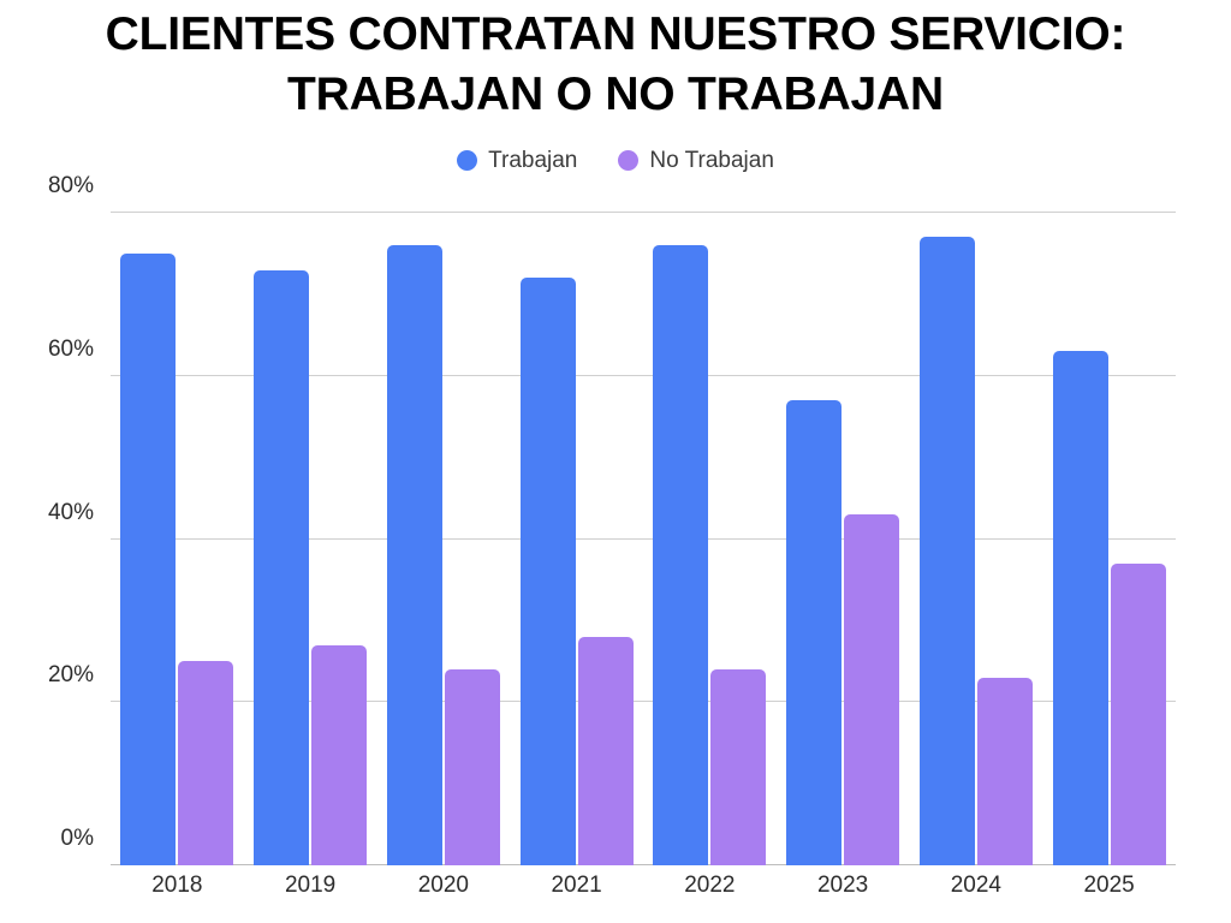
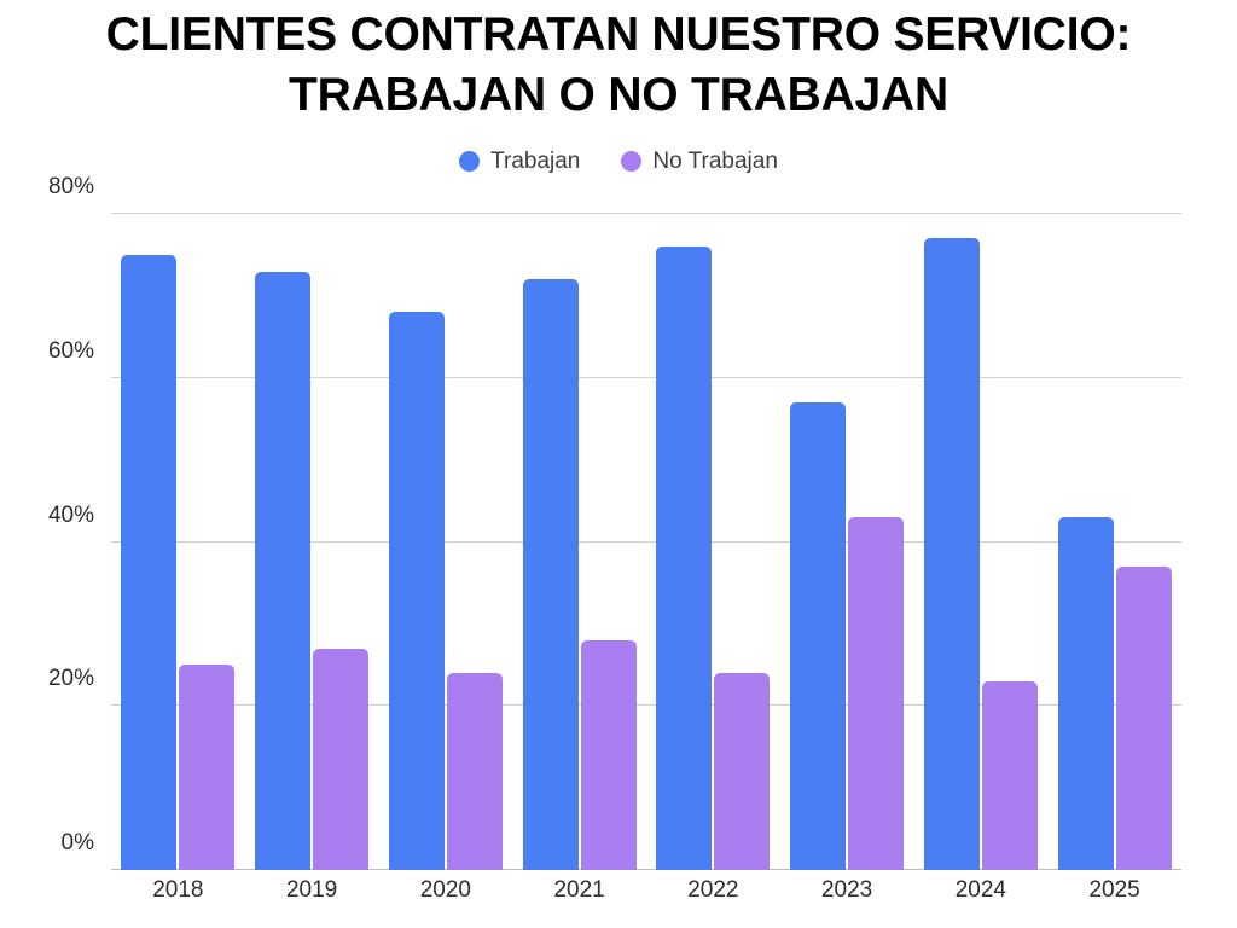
Trabajan/2020: 76% -> 68%
Trabajan/2025: 63% -> 43%
